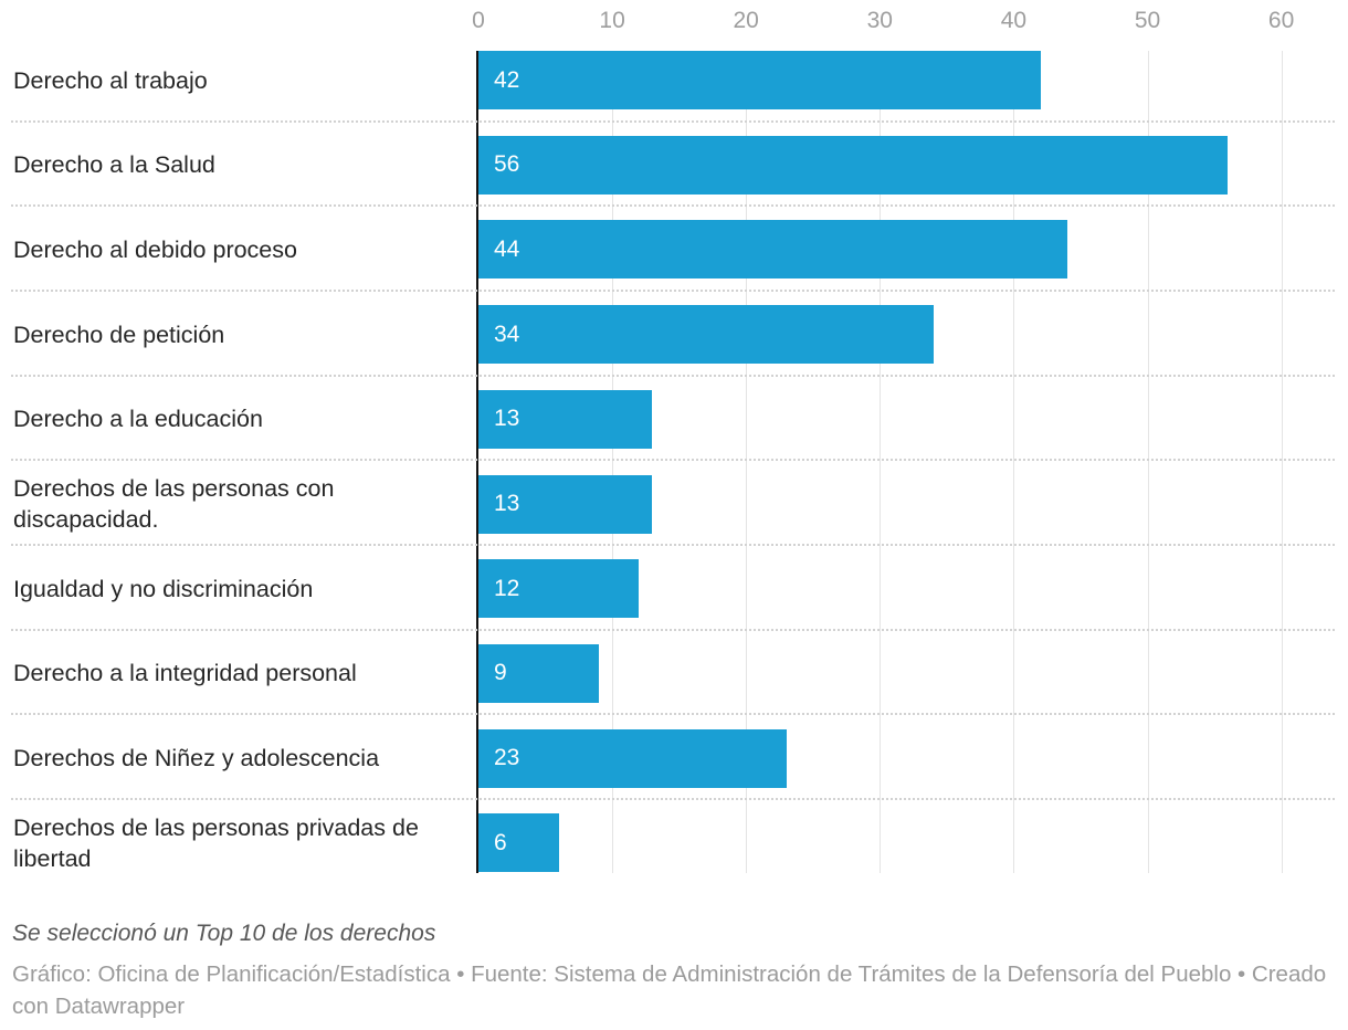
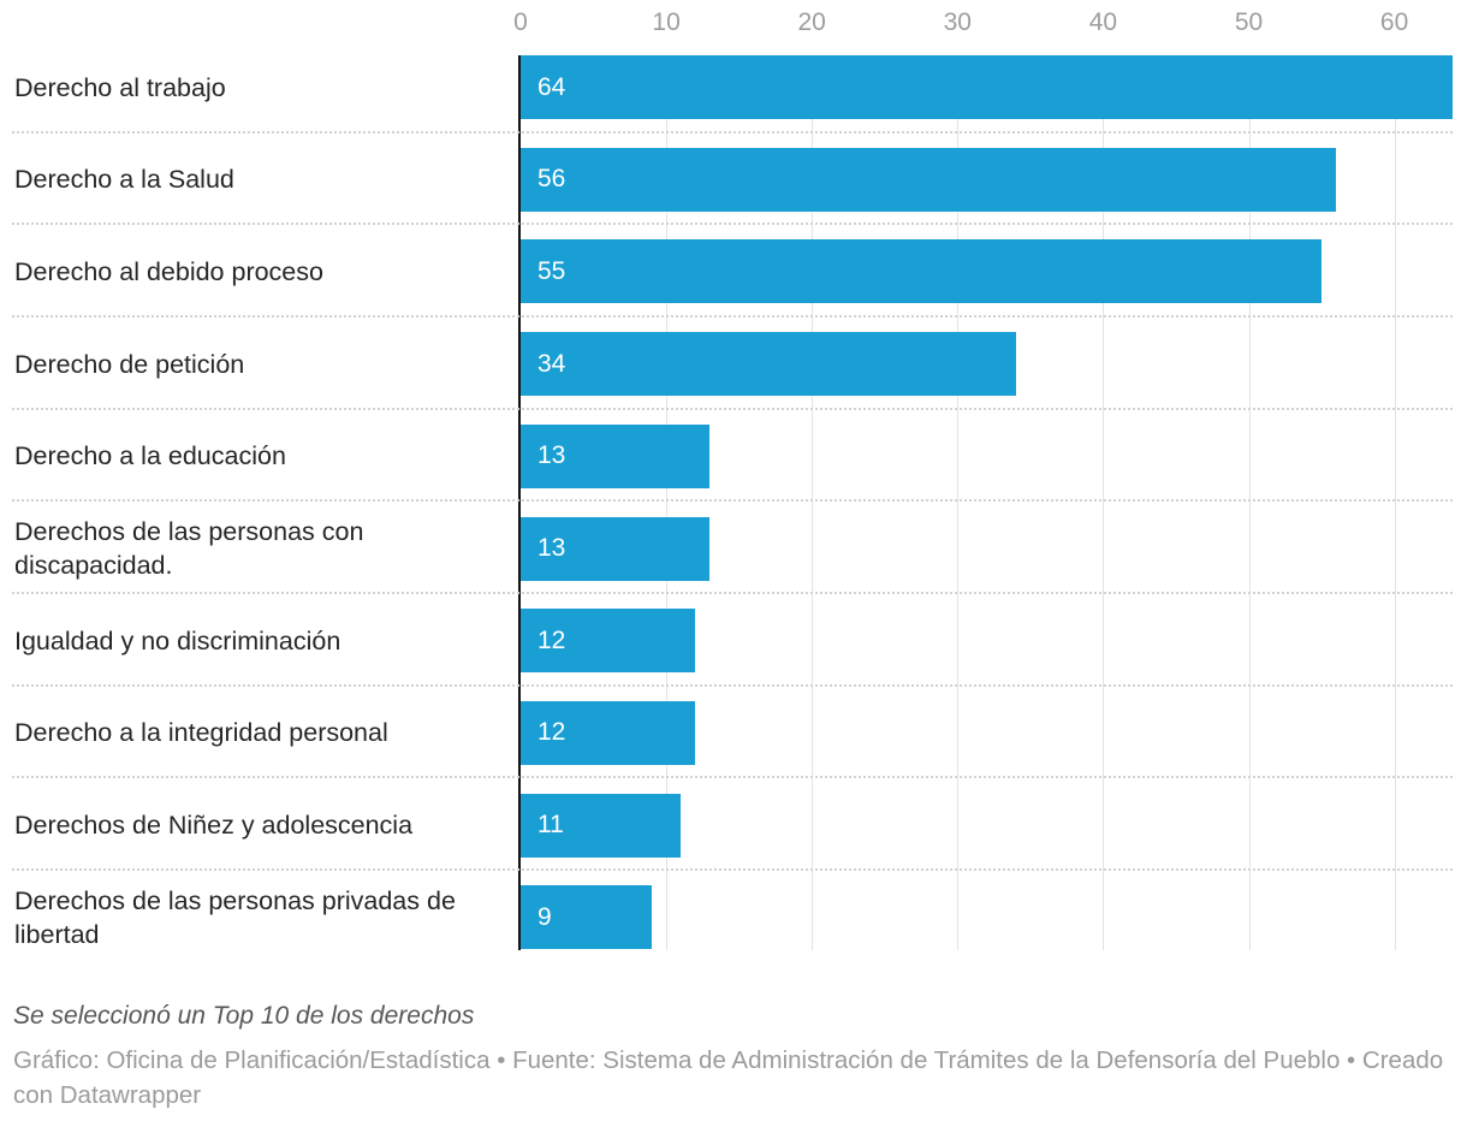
Derecho al trabajo: 42 -> 64
Derecho al debido proceso: 44 -> 55
Derecho a la integridad personal: 9 -> 12
Derechos de Niñez y adolescencia: 23 -> 11
Derechos de las personas privadas de libertad: 6 -> 9
